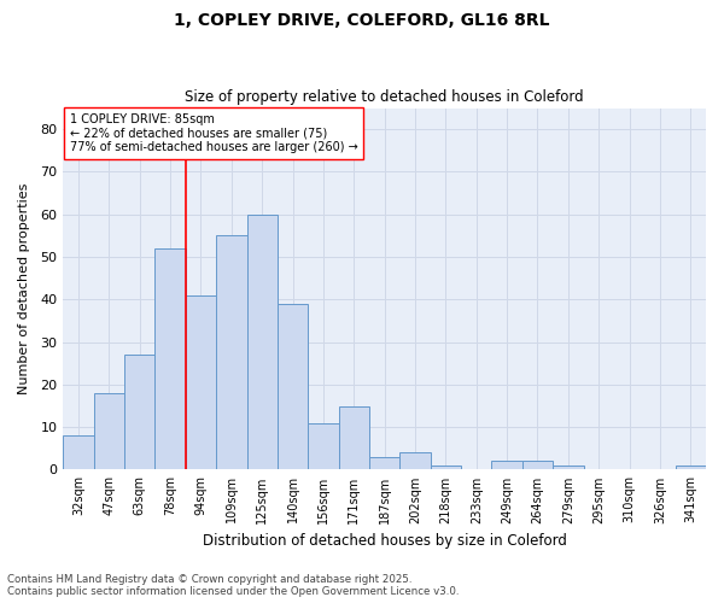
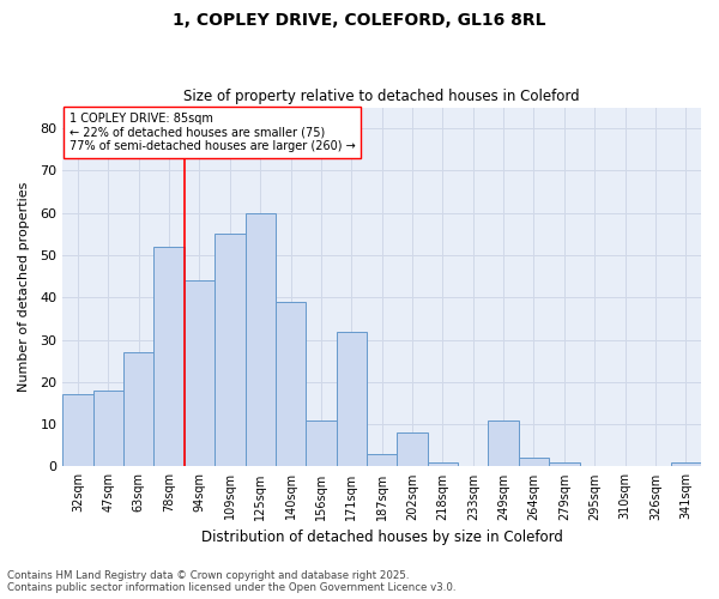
32sqm: 8 -> 17
94sqm: 41 -> 44
171sqm: 15 -> 32
202sqm: 4 -> 8
249sqm: 2 -> 11
